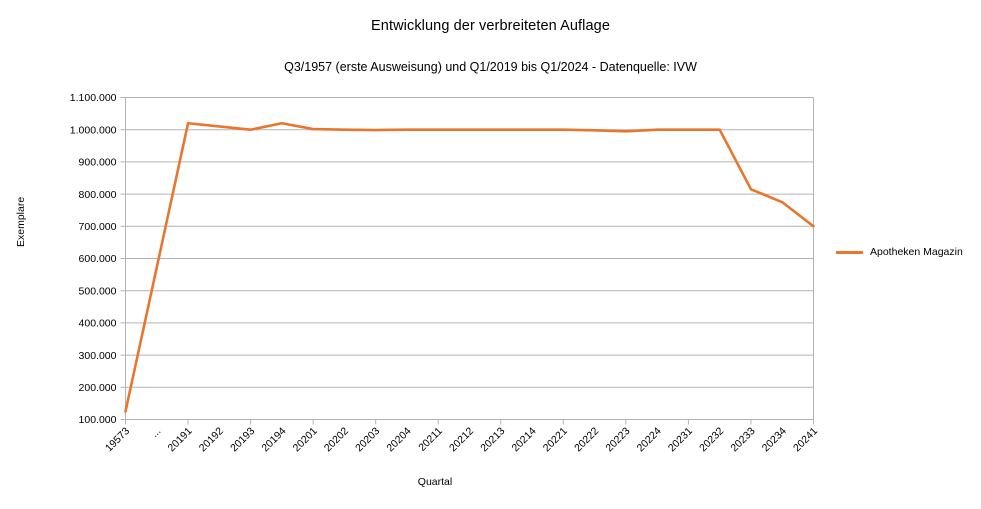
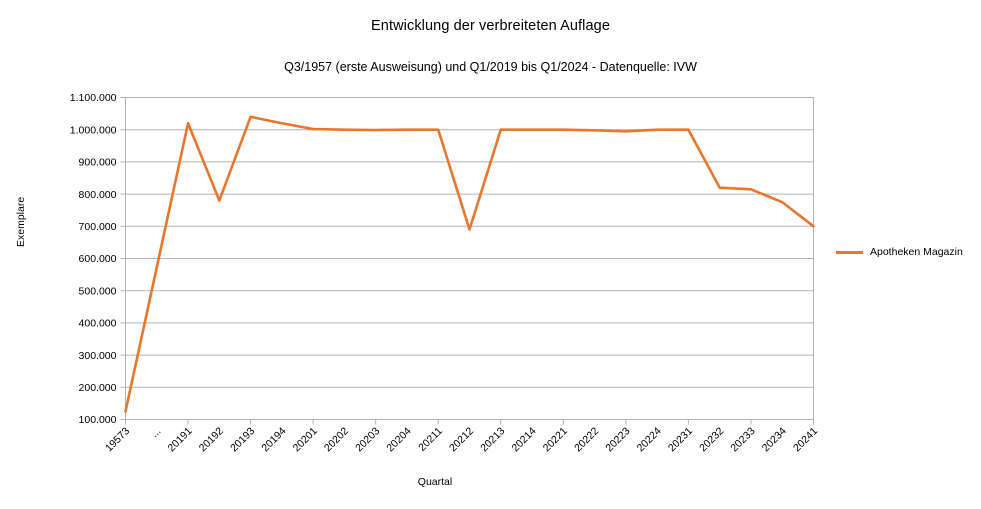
20192: 1010000 -> 780000
20193: 1000000 -> 1040000
20212: 1000000 -> 690000
20232: 1000000 -> 820000
